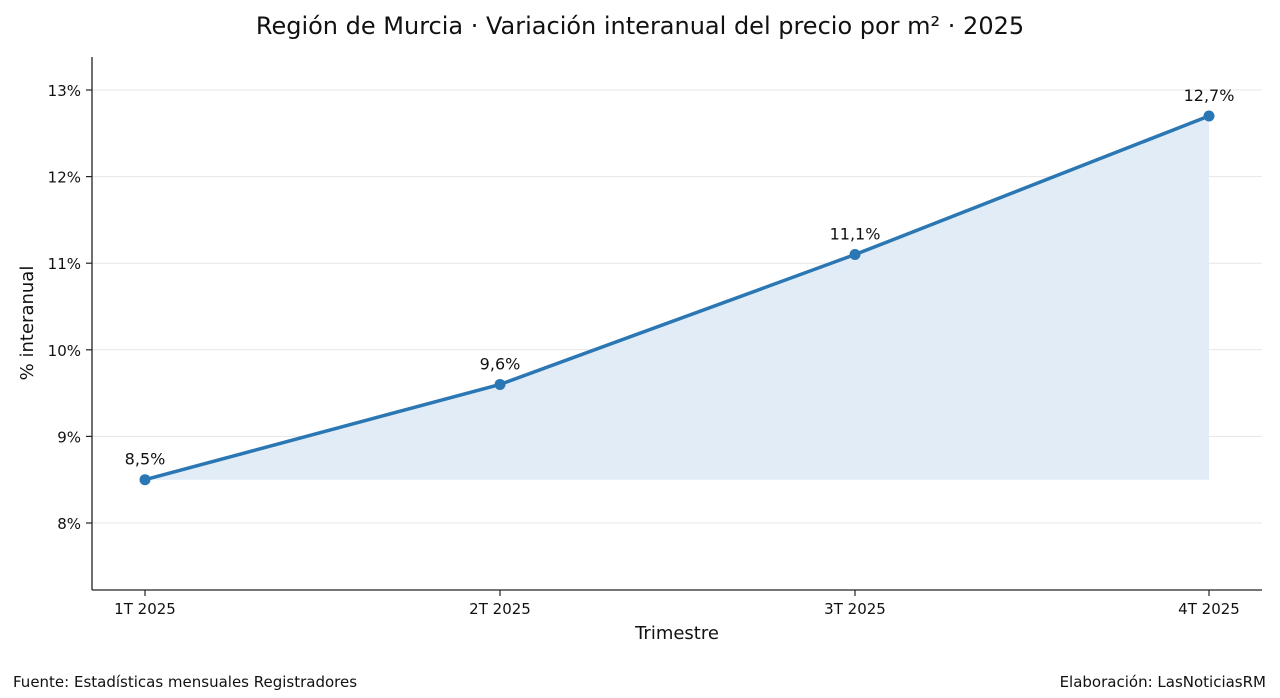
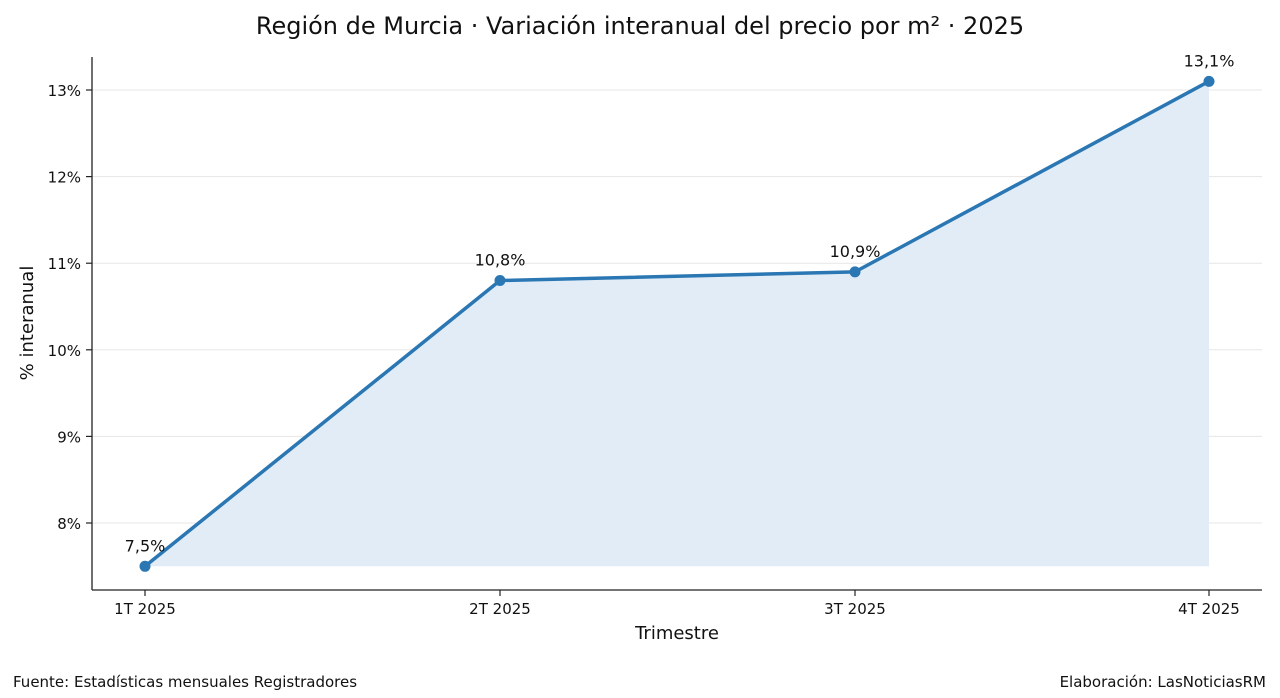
1T 2025: 8,5% -> 7,5%
2T 2025: 9,6% -> 10,8%
3T 2025: 11,1% -> 10,9%
4T 2025: 12,7% -> 13,1%
